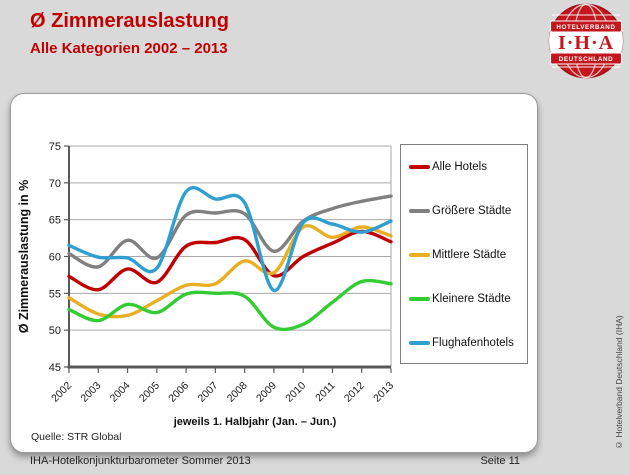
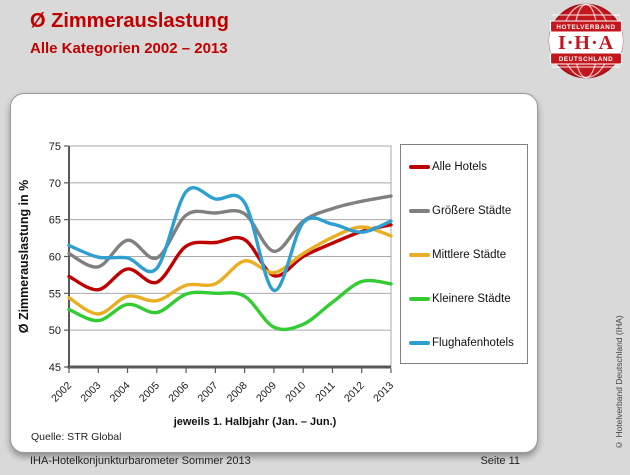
Mittlere Städte/2004: 52 -> 55
Mittlere Städte/2010: 64 -> 60
Alle Hotels/2013: 62 -> 64
